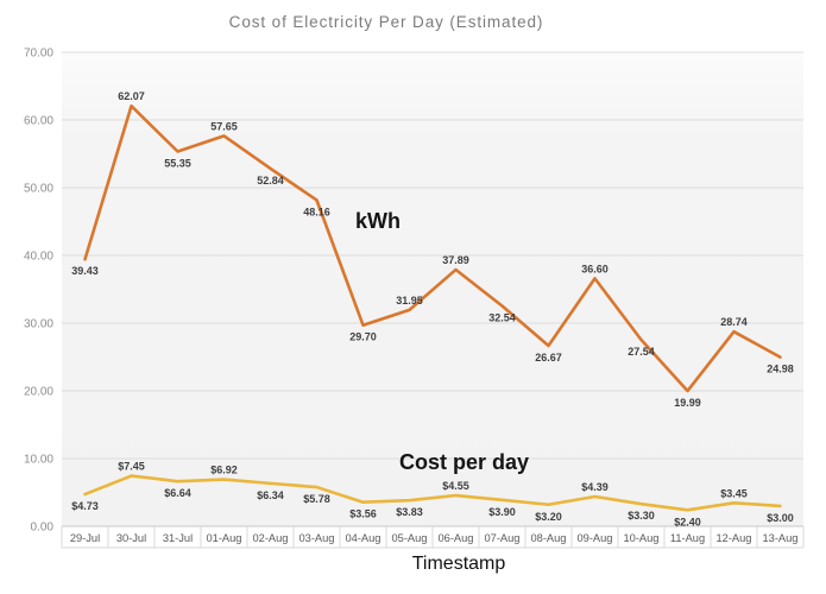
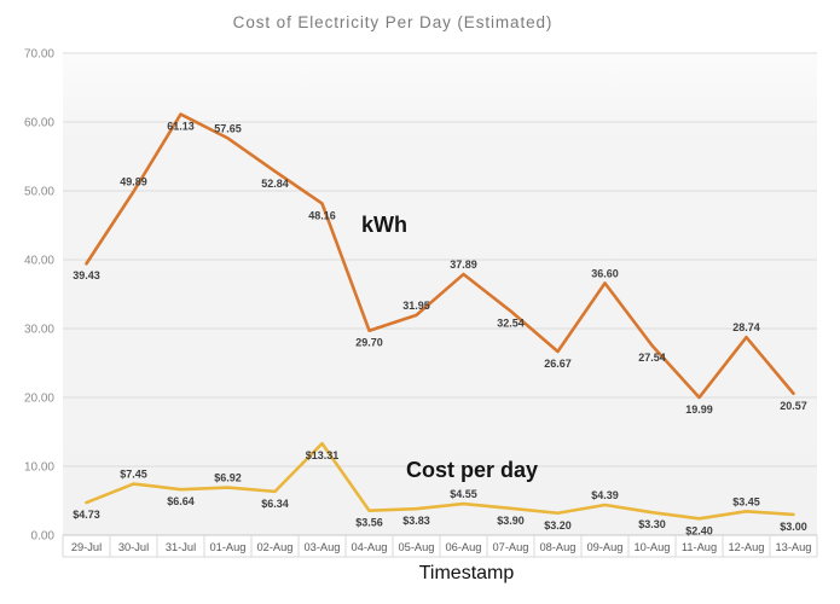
kWh/30-Jul: 62.07 -> 49.89
kWh/31-Jul: 55.35 -> 61.13
Cost per day/03-Aug: $5.78 -> $13.31
kWh/13-Aug: 24.98 -> 20.57
